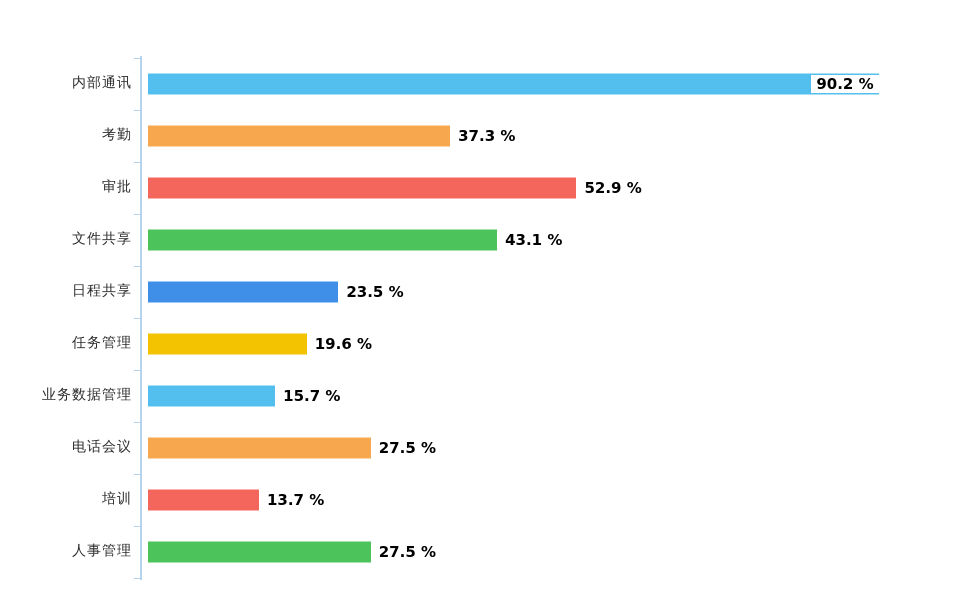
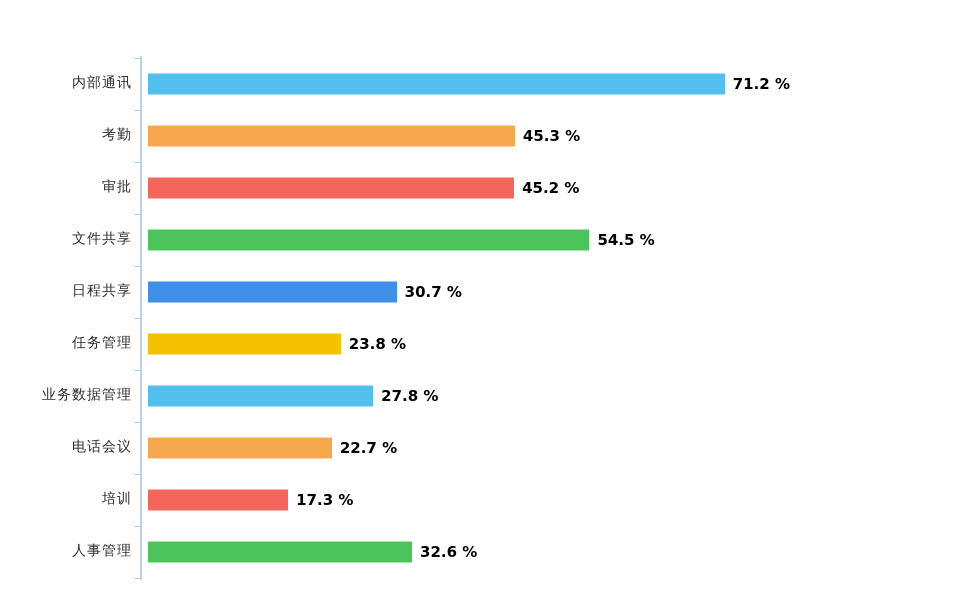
内部通讯: 90.2 -> 71.2
考勤: 37.3 -> 45.3
审批: 52.9 -> 45.2
文件共享: 43.1 -> 54.5
日程共享: 23.5 -> 30.7
任务管理: 19.6 -> 23.8
业务数据管理: 15.7 -> 27.8
电话会议: 27.5 -> 22.7
培训: 13.7 -> 17.3
人事管理: 27.5 -> 32.6
